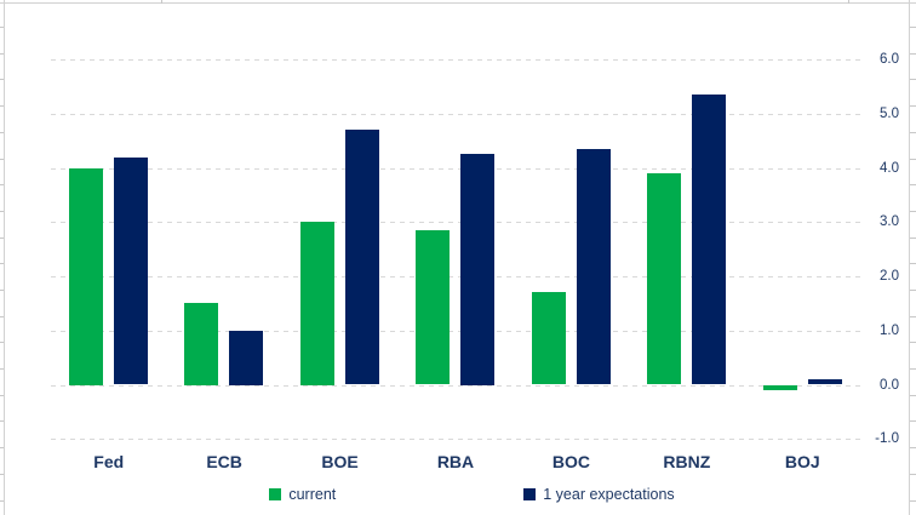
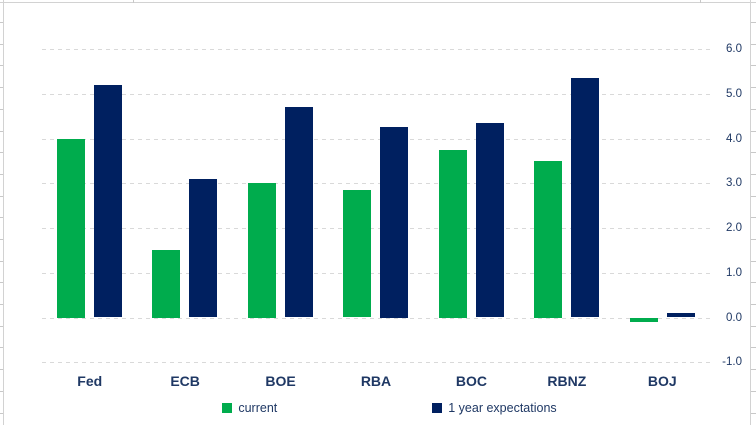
1 year expectations/Fed: 4.2 -> 5.2
1 year expectations/ECB: 1.0 -> 3.1
current/BOC: 1.7 -> 3.8
current/RBNZ: 3.9 -> 3.5
